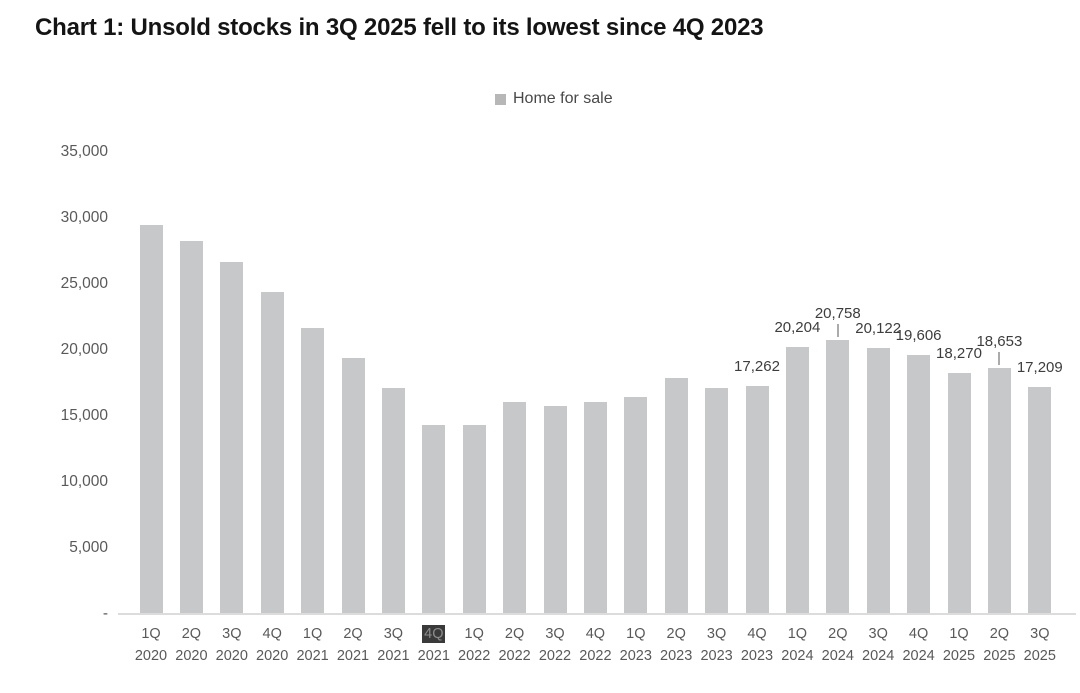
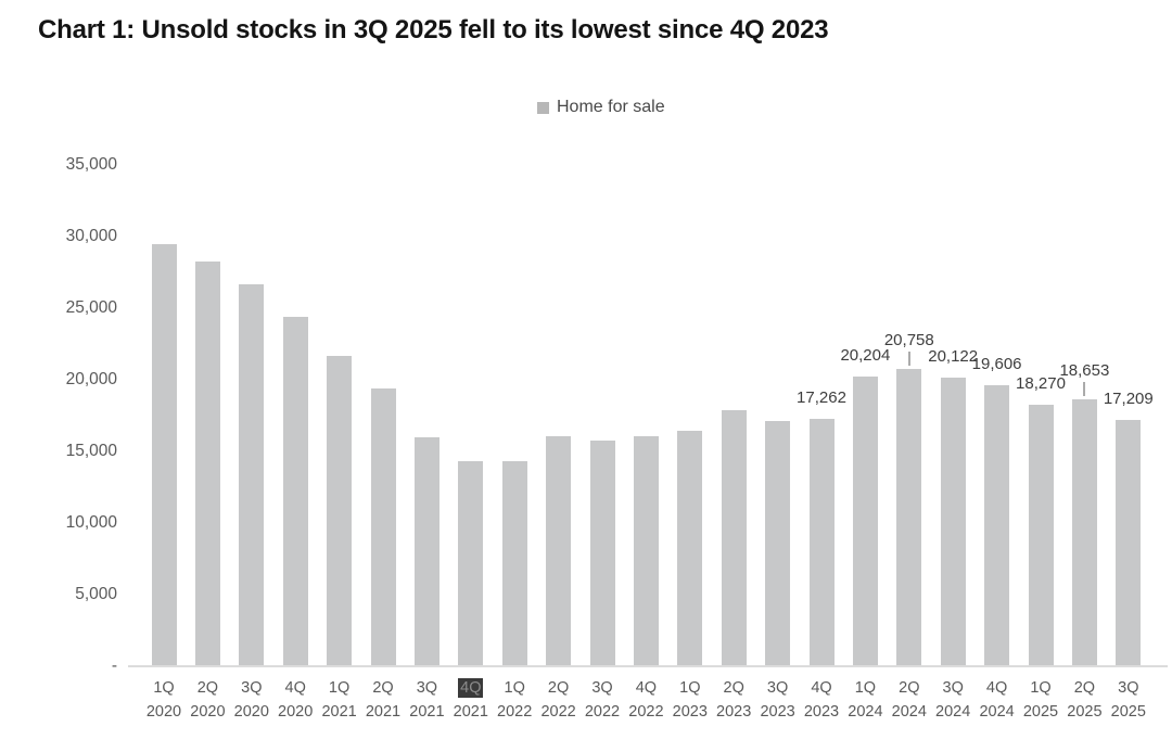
3Q 2021: 17200 -> 16000
